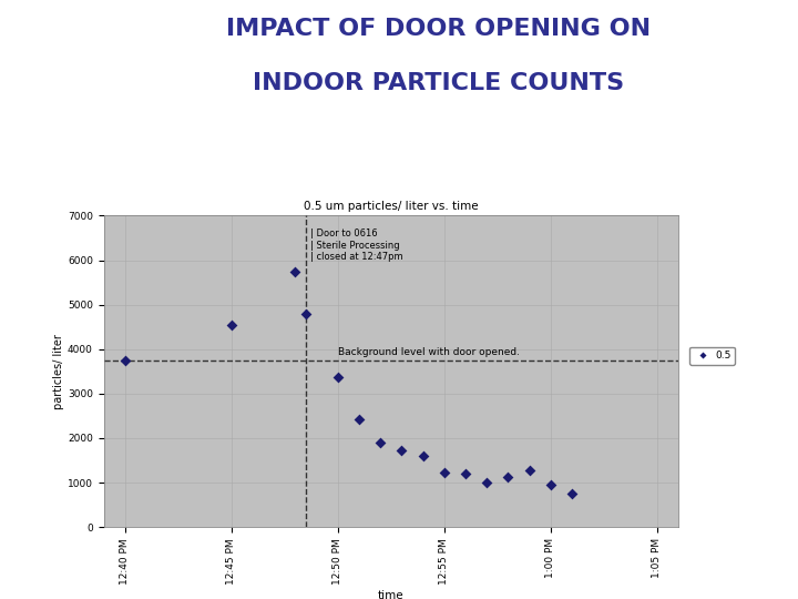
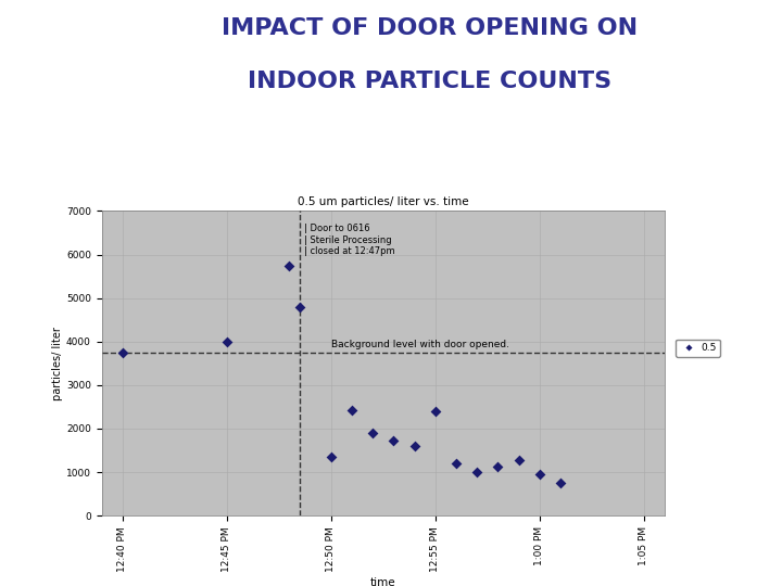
12:45 PM: 4550 -> 4000
12:50 PM: 3380 -> 1350
12:55 PM: 1230 -> 2400
